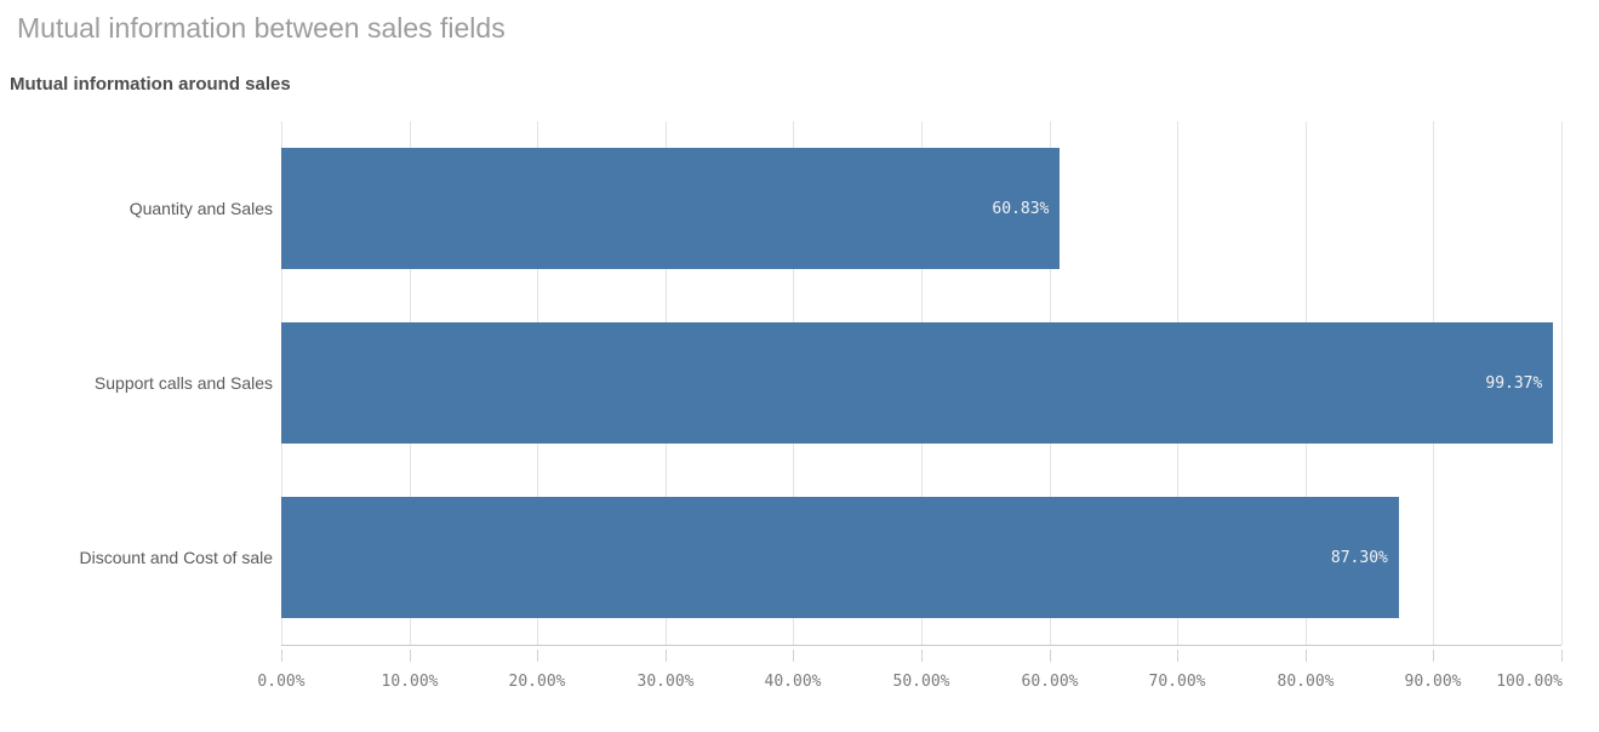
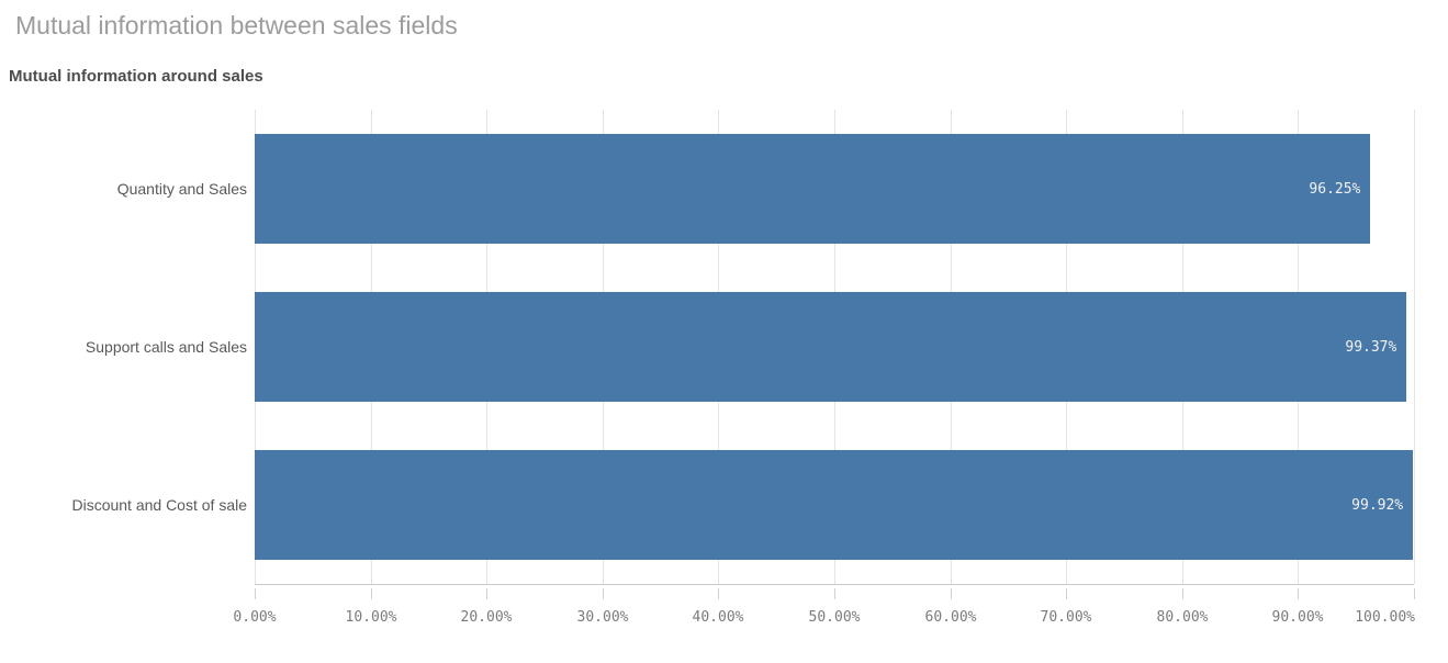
Quantity and Sales: 60.83% -> 96.25%
Discount and Cost of sale: 87.30% -> 99.92%
